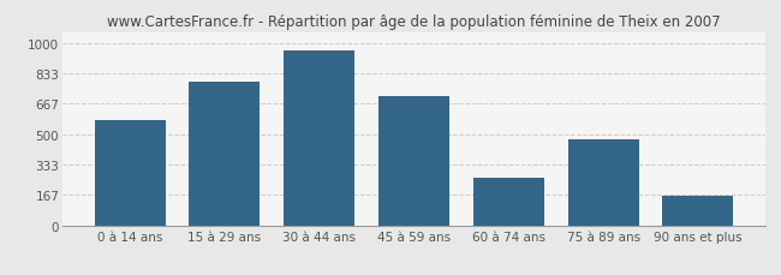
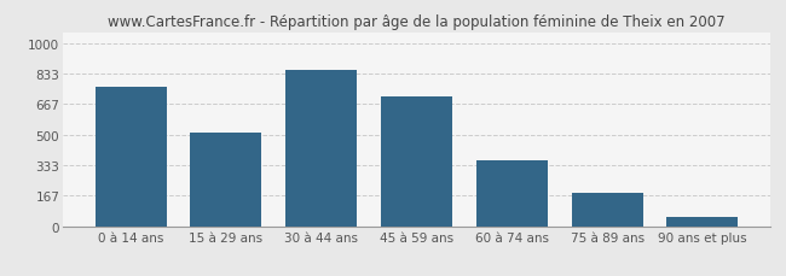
0 à 14 ans: 580 -> 760
15 à 29 ans: 790 -> 510
30 à 44 ans: 960 -> 850
60 à 74 ans: 260 -> 360
75 à 89 ans: 470 -> 180
90 ans et plus: 160 -> 50
